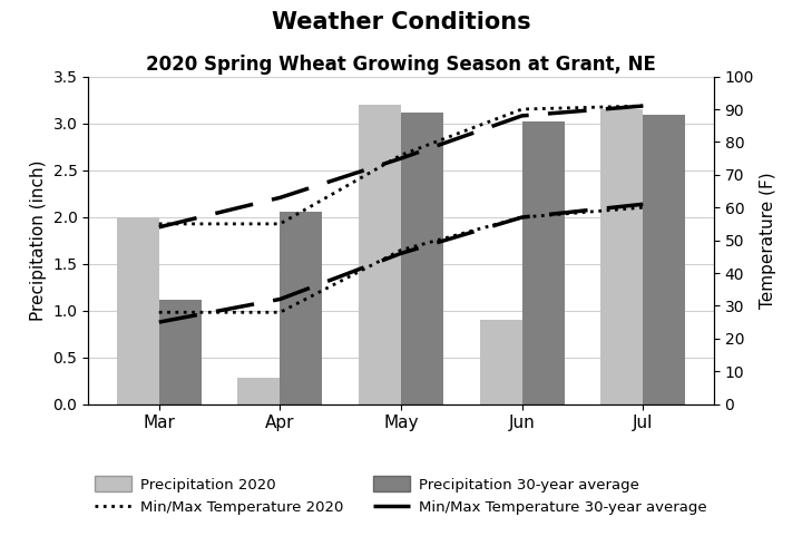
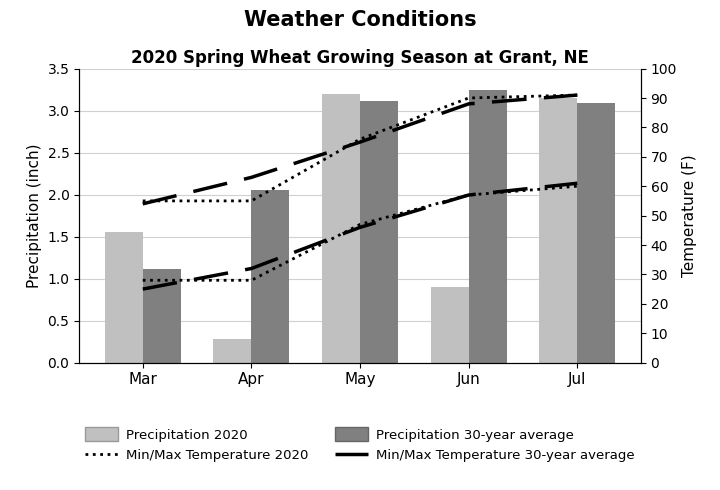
Precipitation 2020/Mar: 2.00 -> 1.55
Precipitation 30-year average/Jun: 3.02 -> 3.25
